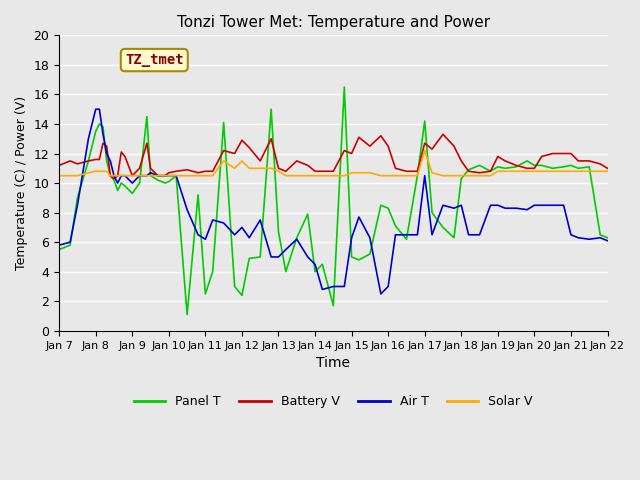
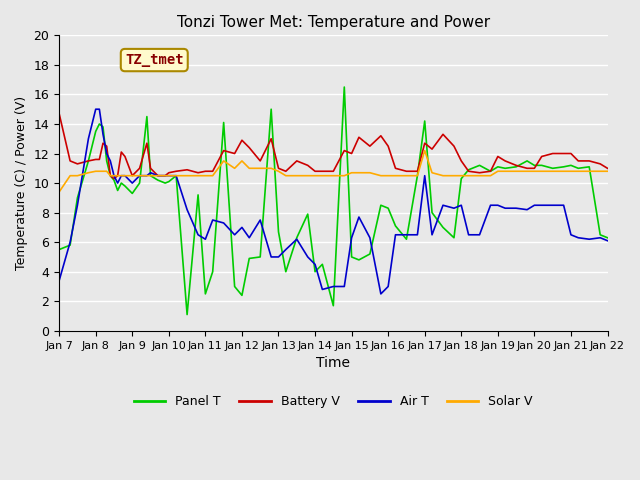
Battery V/Jan 7: 11.2 -> 14.7
Air T/Jan 7: 5.8 -> 3.4
Solar V/Jan 7: 10.5 -> 9.4
